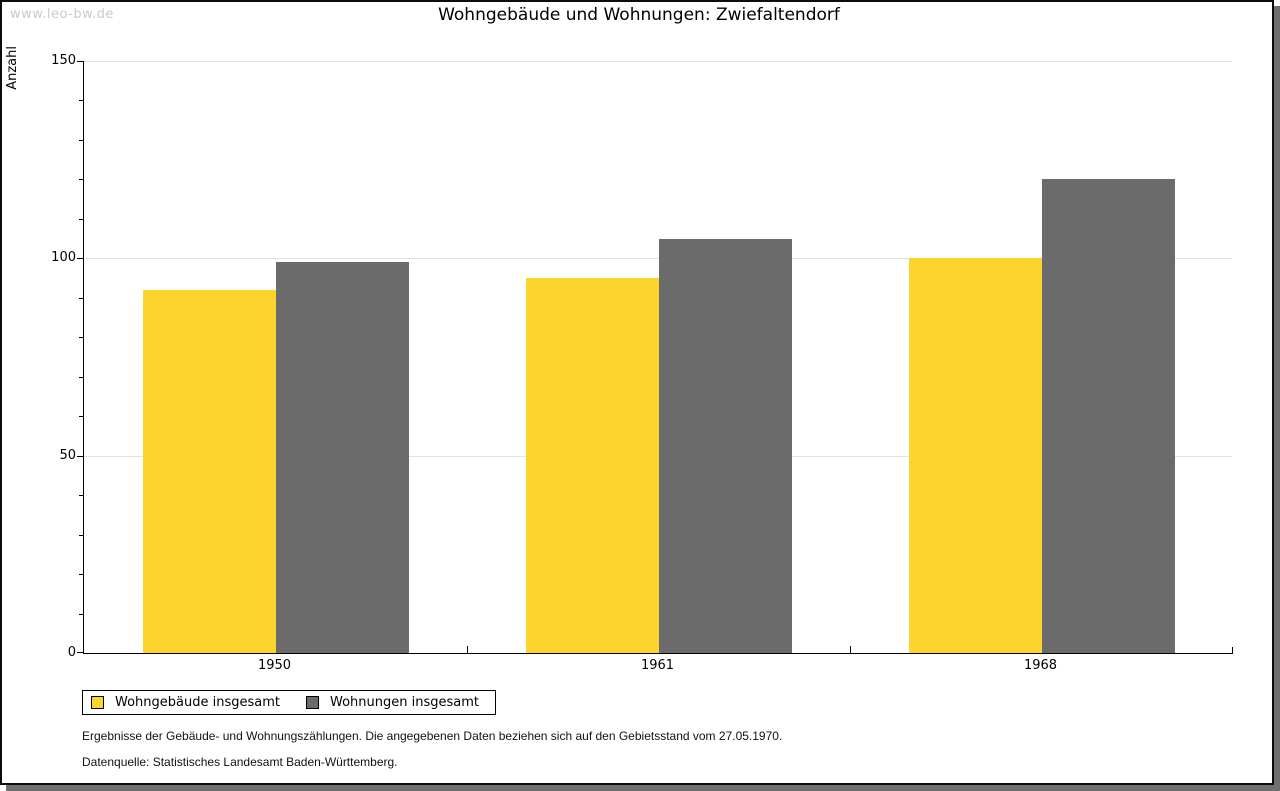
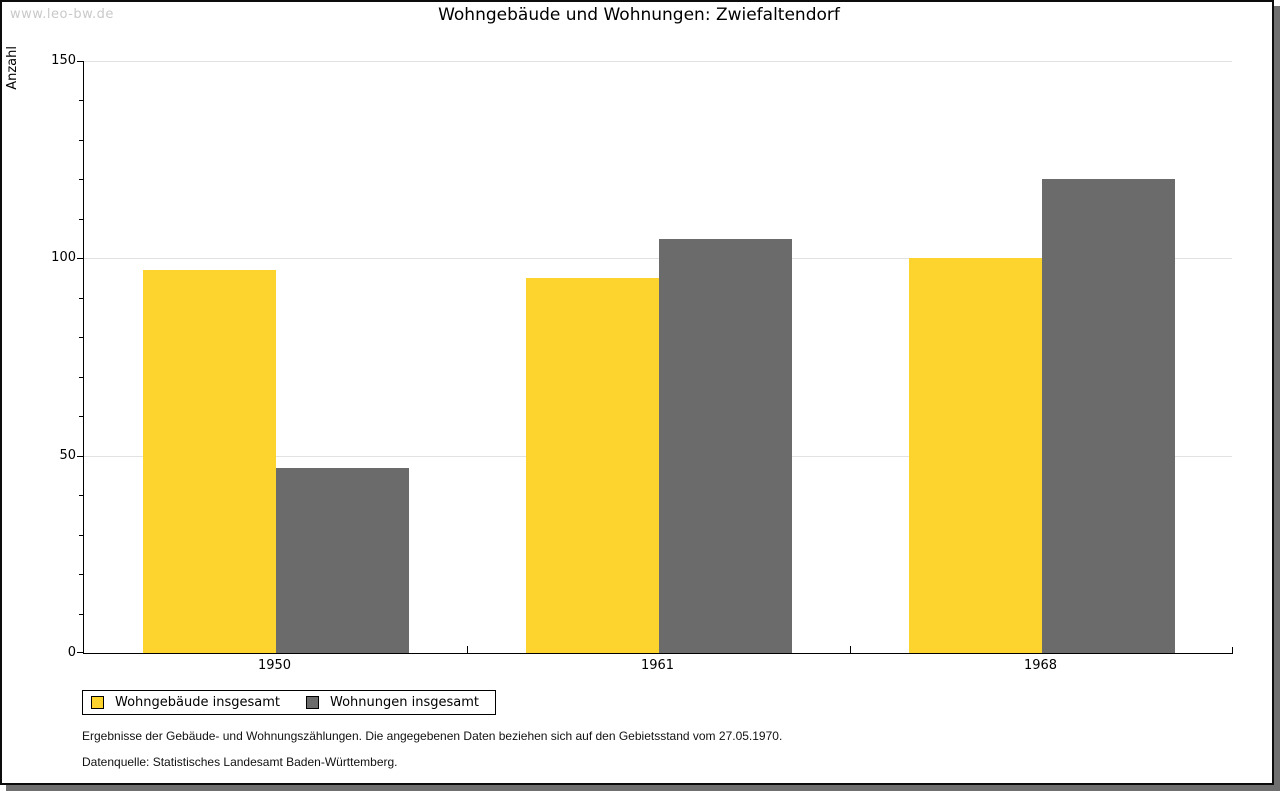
Wohngebäude insgesamt/1950: 92 -> 97
Wohnungen insgesamt/1950: 99 -> 47
